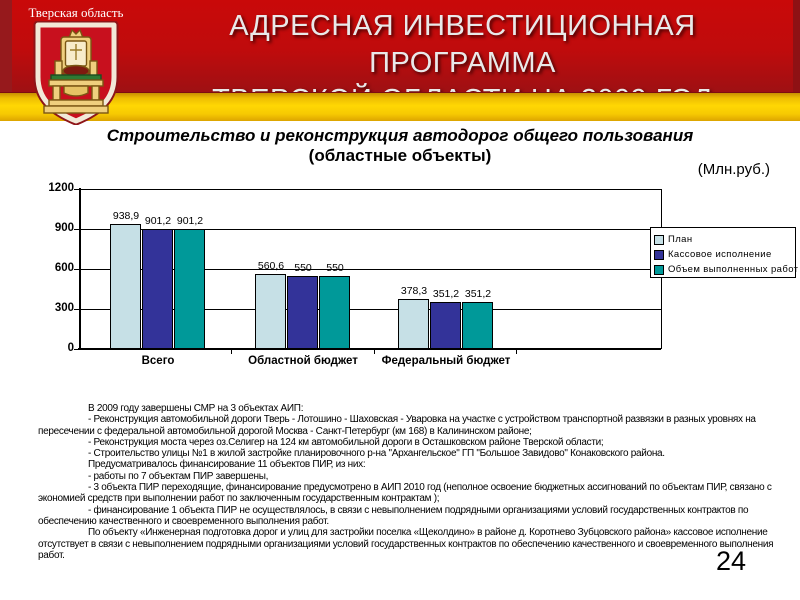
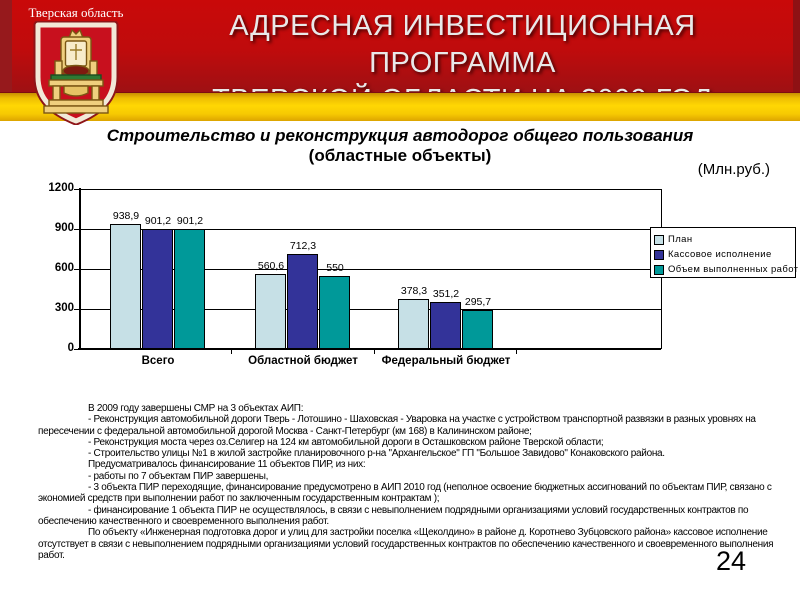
Кассовое исполнение/Областной бюджет: 550 -> 712,3
Объем выполненных работ/Федеральный бюджет: 351,2 -> 295,7
